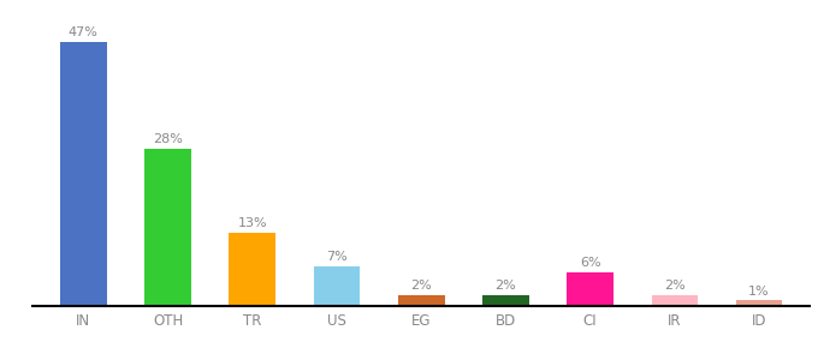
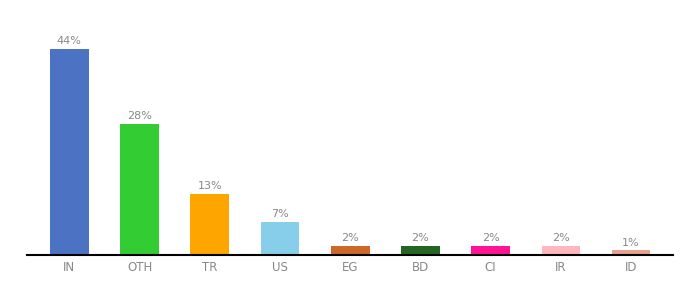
IN: 47% -> 44%
CI: 6% -> 2%
